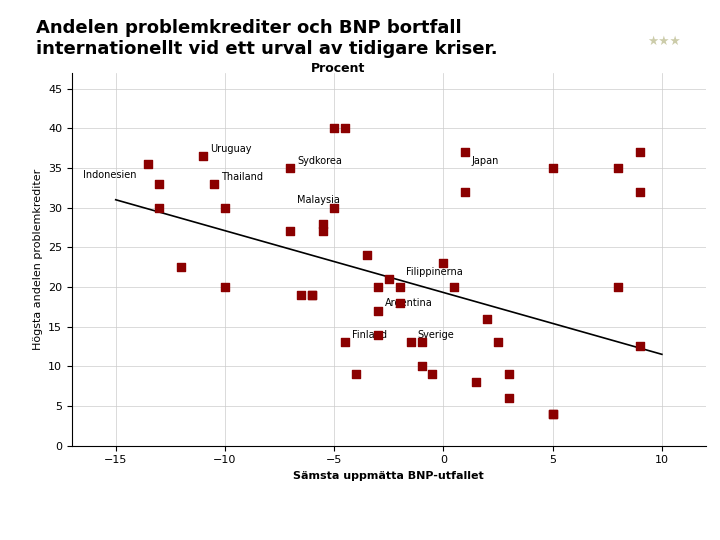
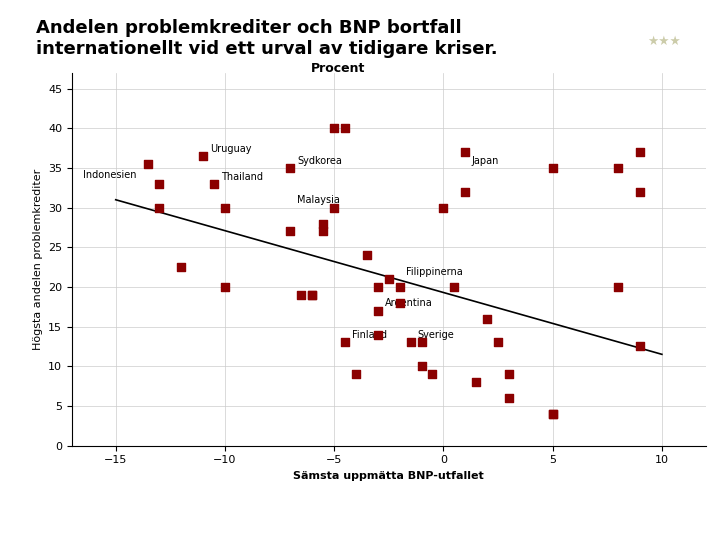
0: 23.0 -> 30.0
